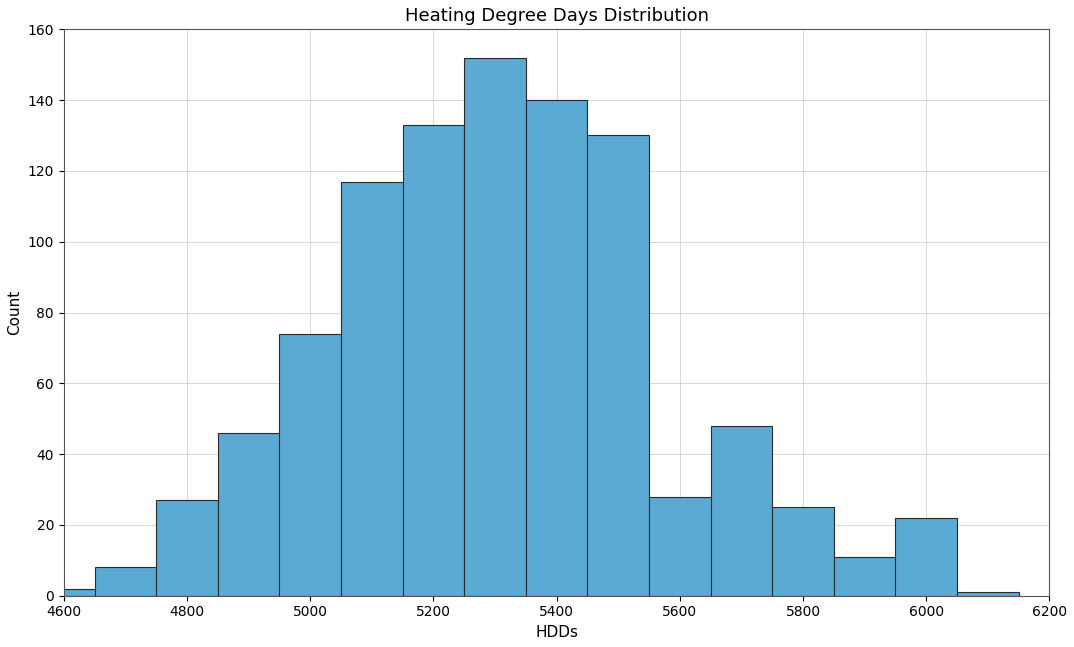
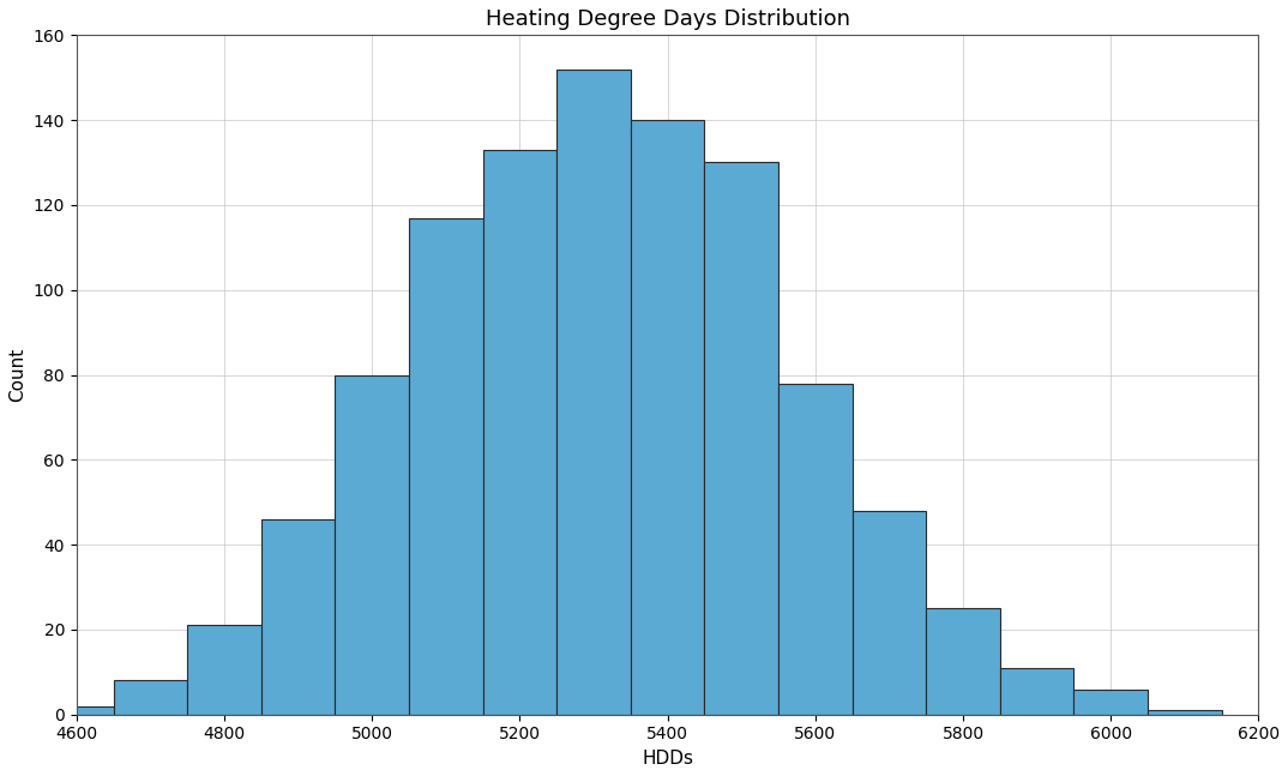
4800: 27 -> 21
5000: 74 -> 80
5600: 28 -> 78
6000: 22 -> 6
